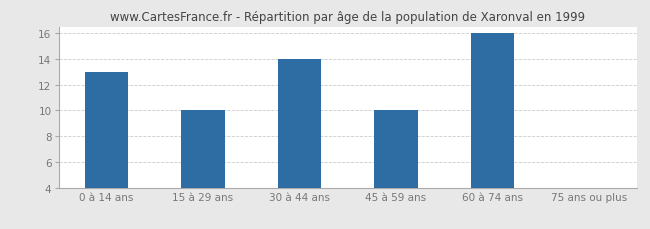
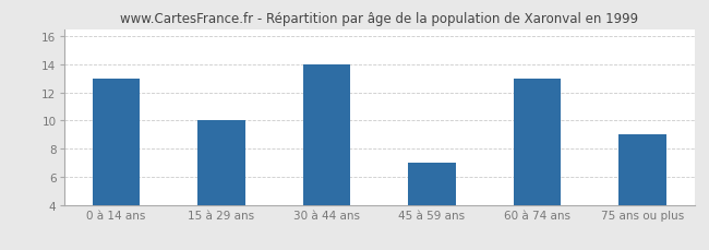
45 à 59 ans: 10 -> 7
60 à 74 ans: 16 -> 13
75 ans ou plus: 4 -> 9
